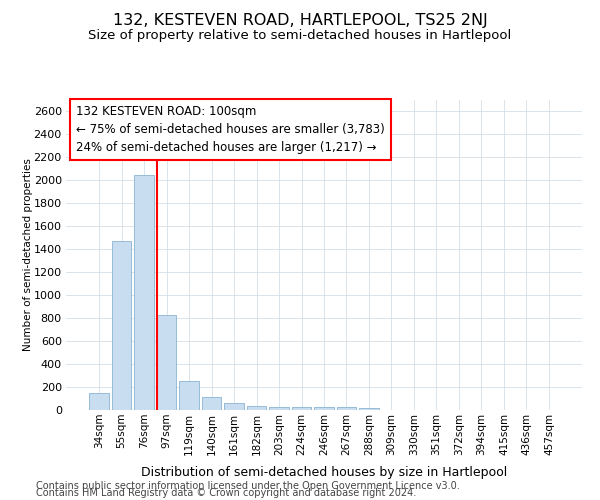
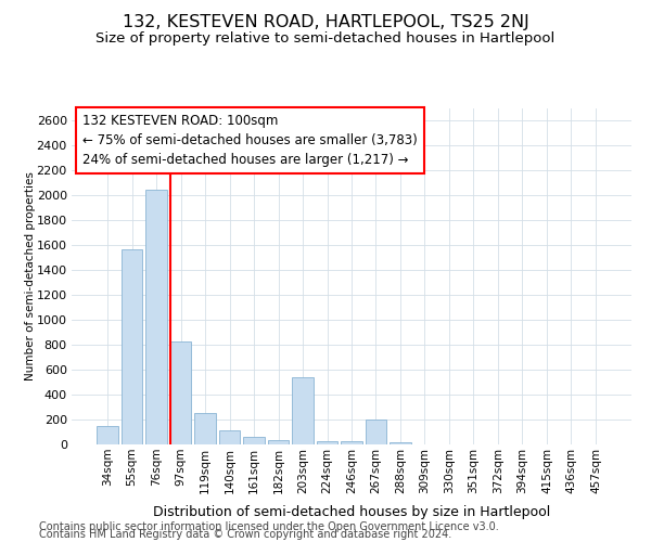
55sqm: 1470 -> 1570
203sqm: 20 -> 540
267sqm: 20 -> 200
